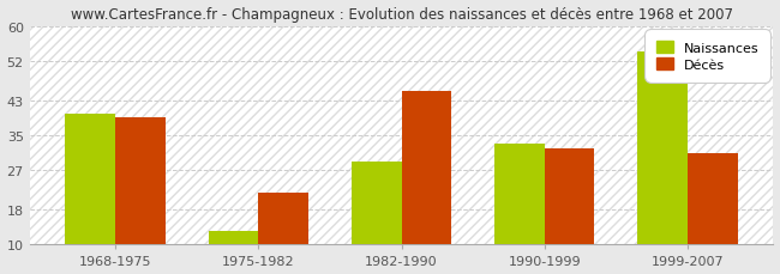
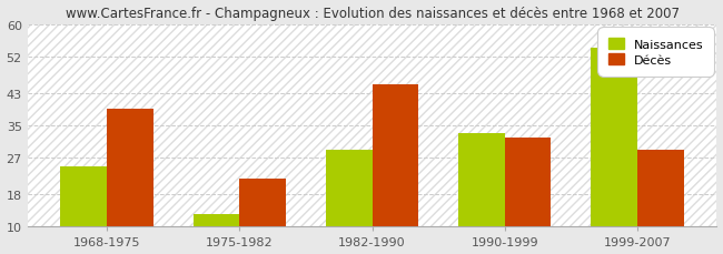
Naissances/1968-1975: 40 -> 25
Décès/1999-2007: 31 -> 29
